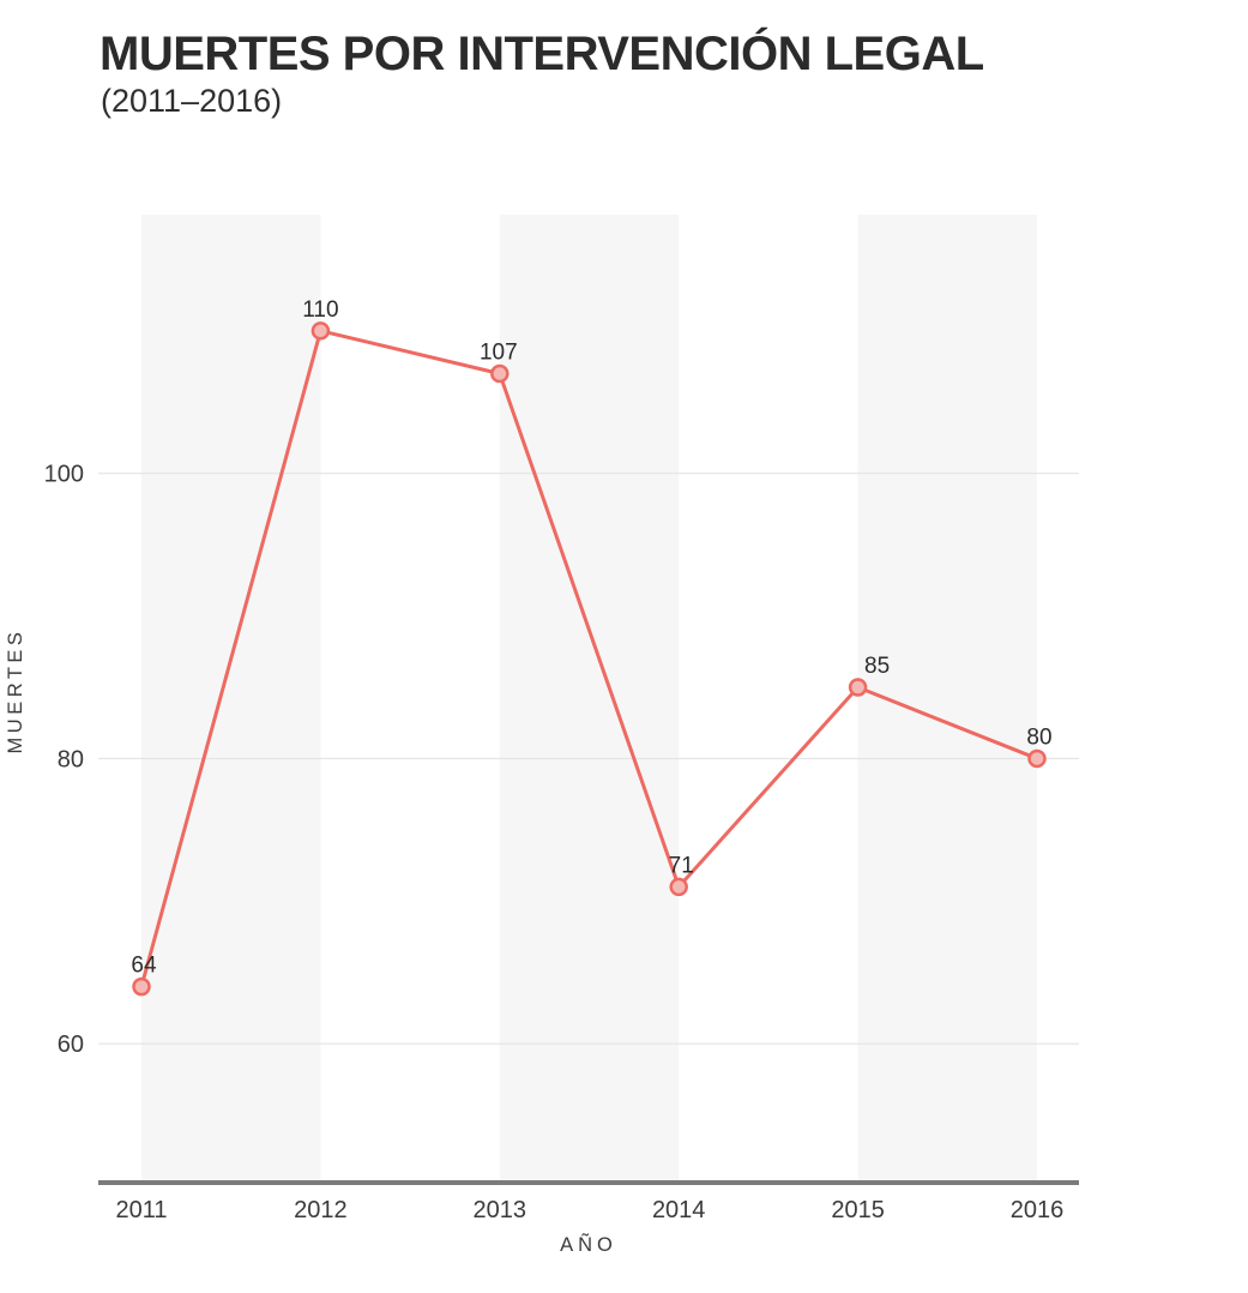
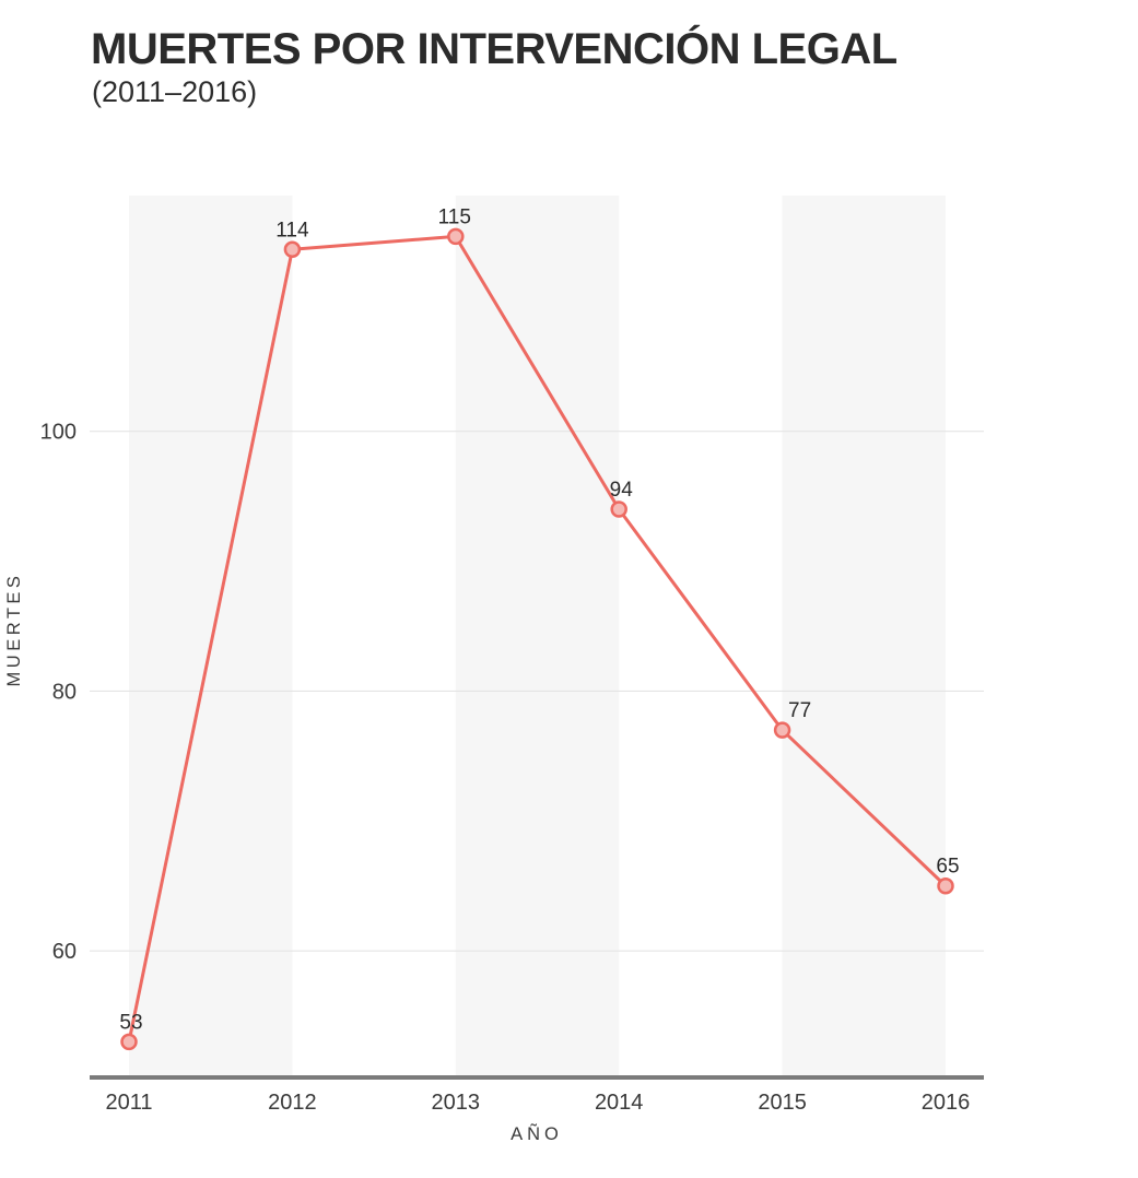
2011: 64 -> 53
2012: 110 -> 114
2013: 107 -> 115
2014: 71 -> 94
2015: 85 -> 77
2016: 80 -> 65
